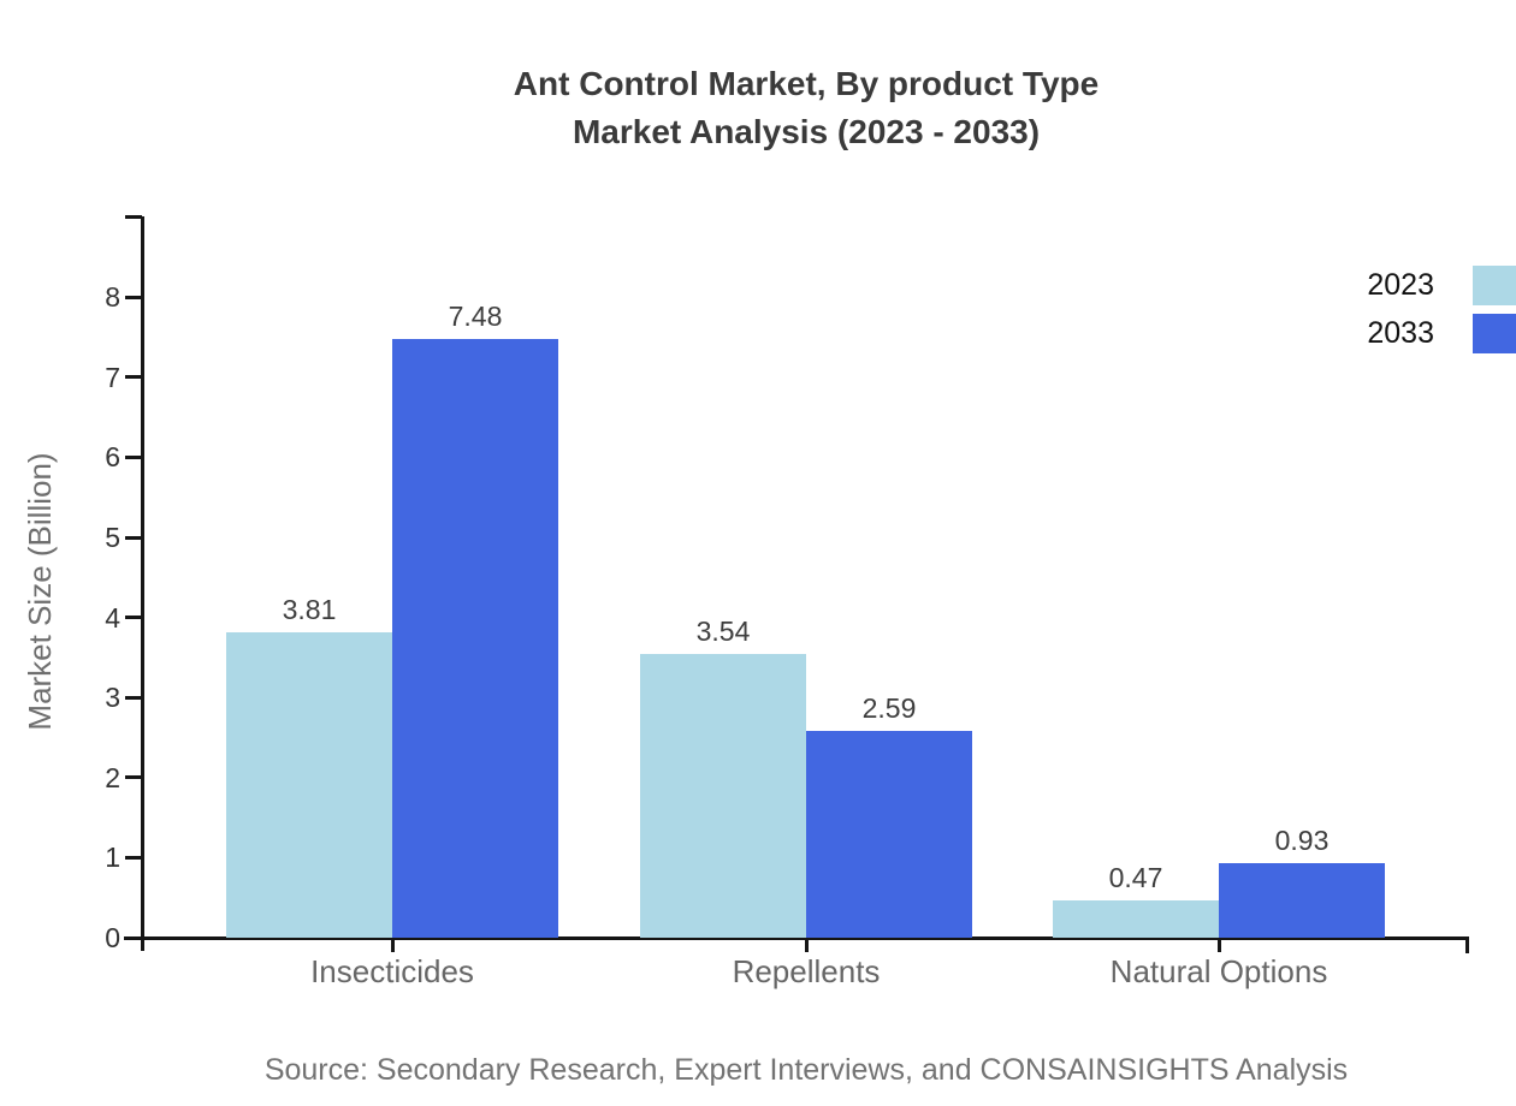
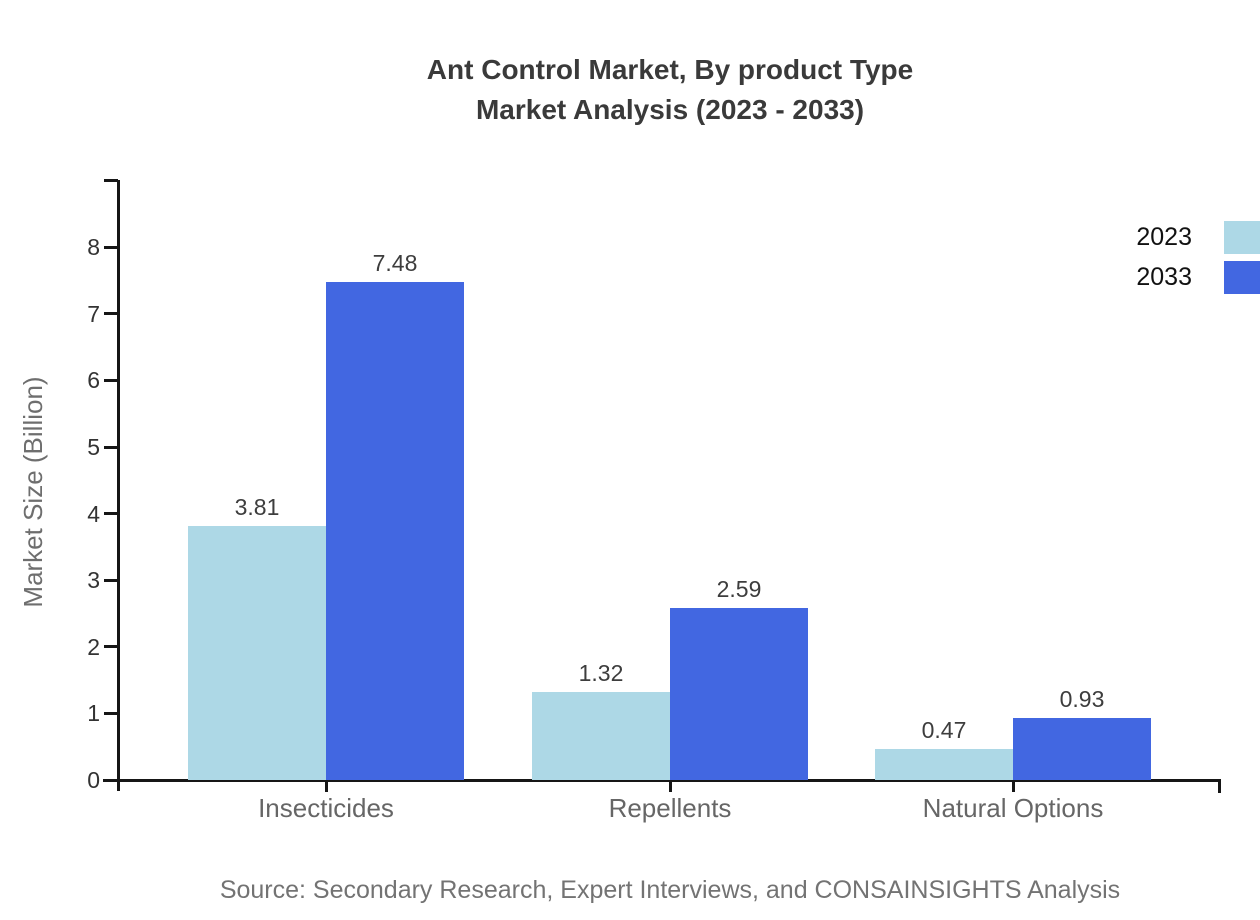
2023/Repellents: 3.54 -> 1.32
